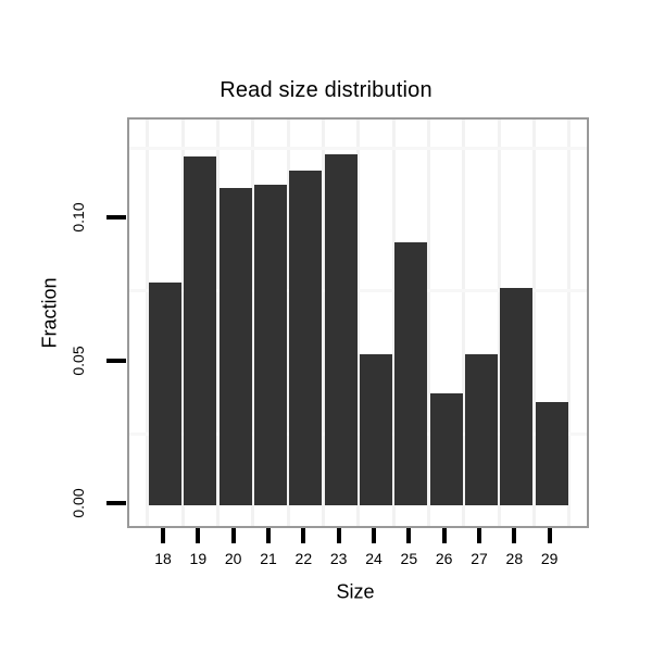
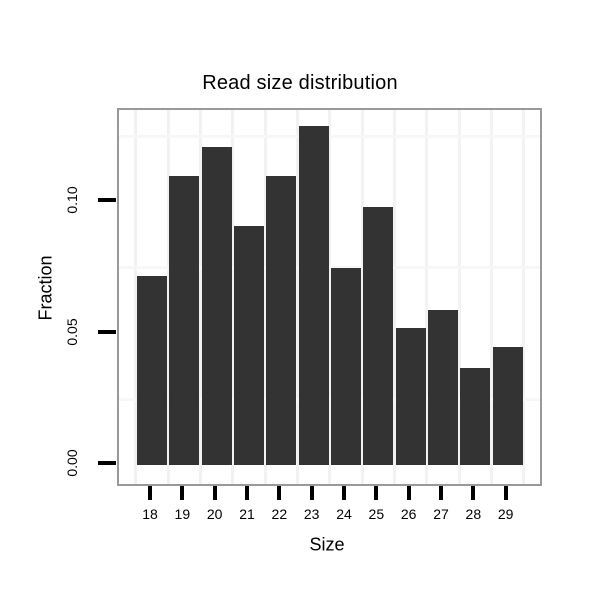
18: 0.078 -> 0.072
19: 0.122 -> 0.110
20: 0.111 -> 0.121
21: 0.112 -> 0.091
22: 0.117 -> 0.110
23: 0.123 -> 0.129
24: 0.053 -> 0.075
25: 0.092 -> 0.098
26: 0.039 -> 0.052
27: 0.053 -> 0.059
28: 0.076 -> 0.037
29: 0.036 -> 0.045
